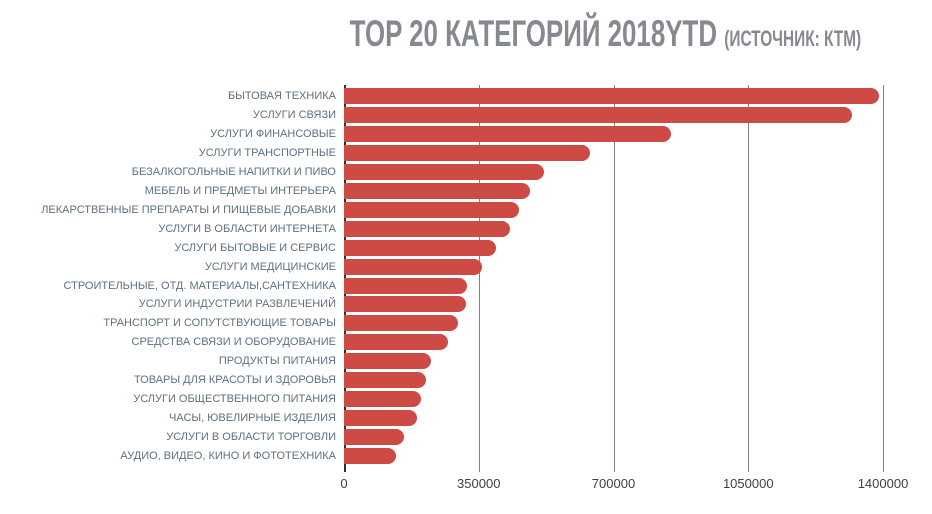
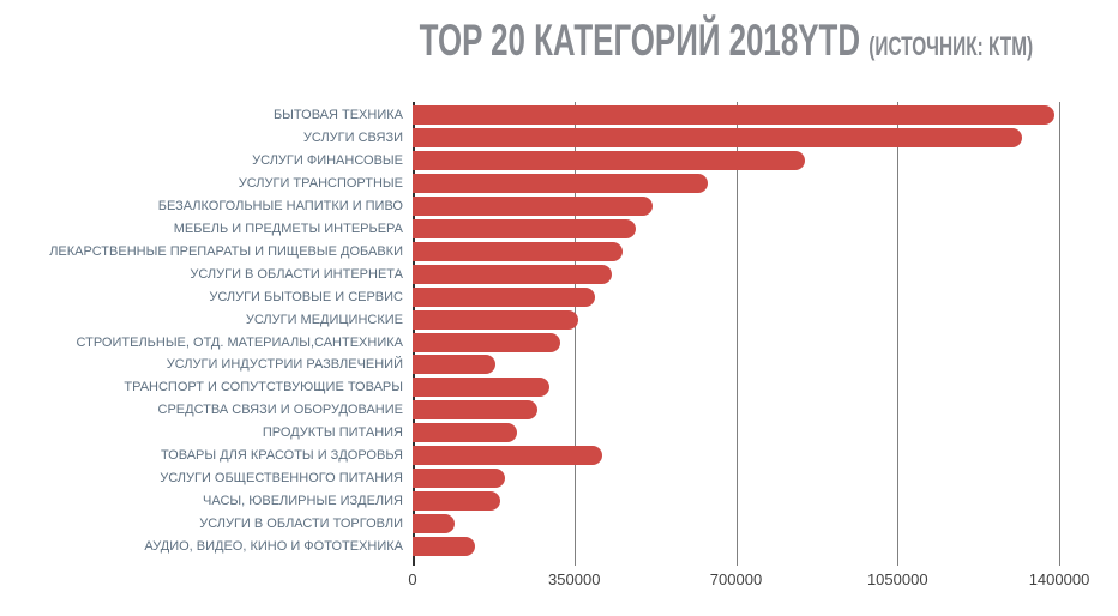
УСЛУГИ ИНДУСТРИИ РАЗВЛЕЧЕНИЙ: 320000 -> 180000
ТОВАРЫ ДЛЯ КРАСОТЫ И ЗДОРОВЬЯ: 210000 -> 410000
УСЛУГИ В ОБЛАСТИ ТОРГОВЛИ: 160000 -> 90000
